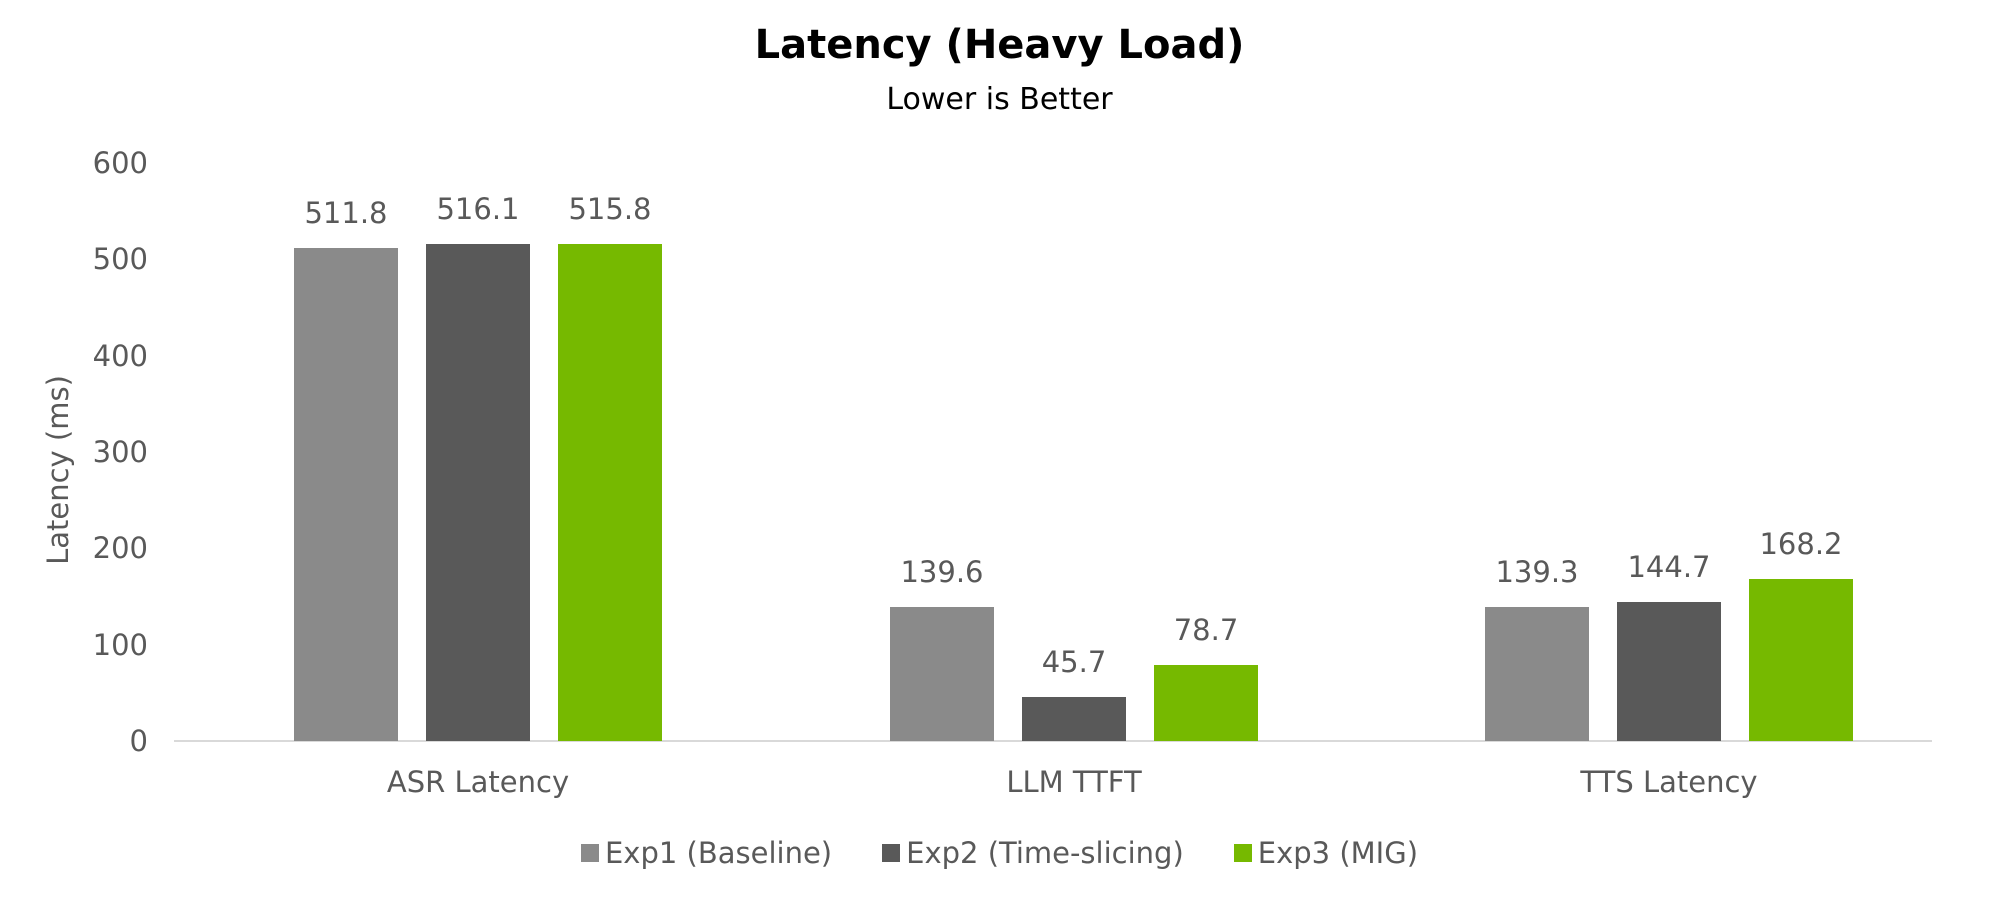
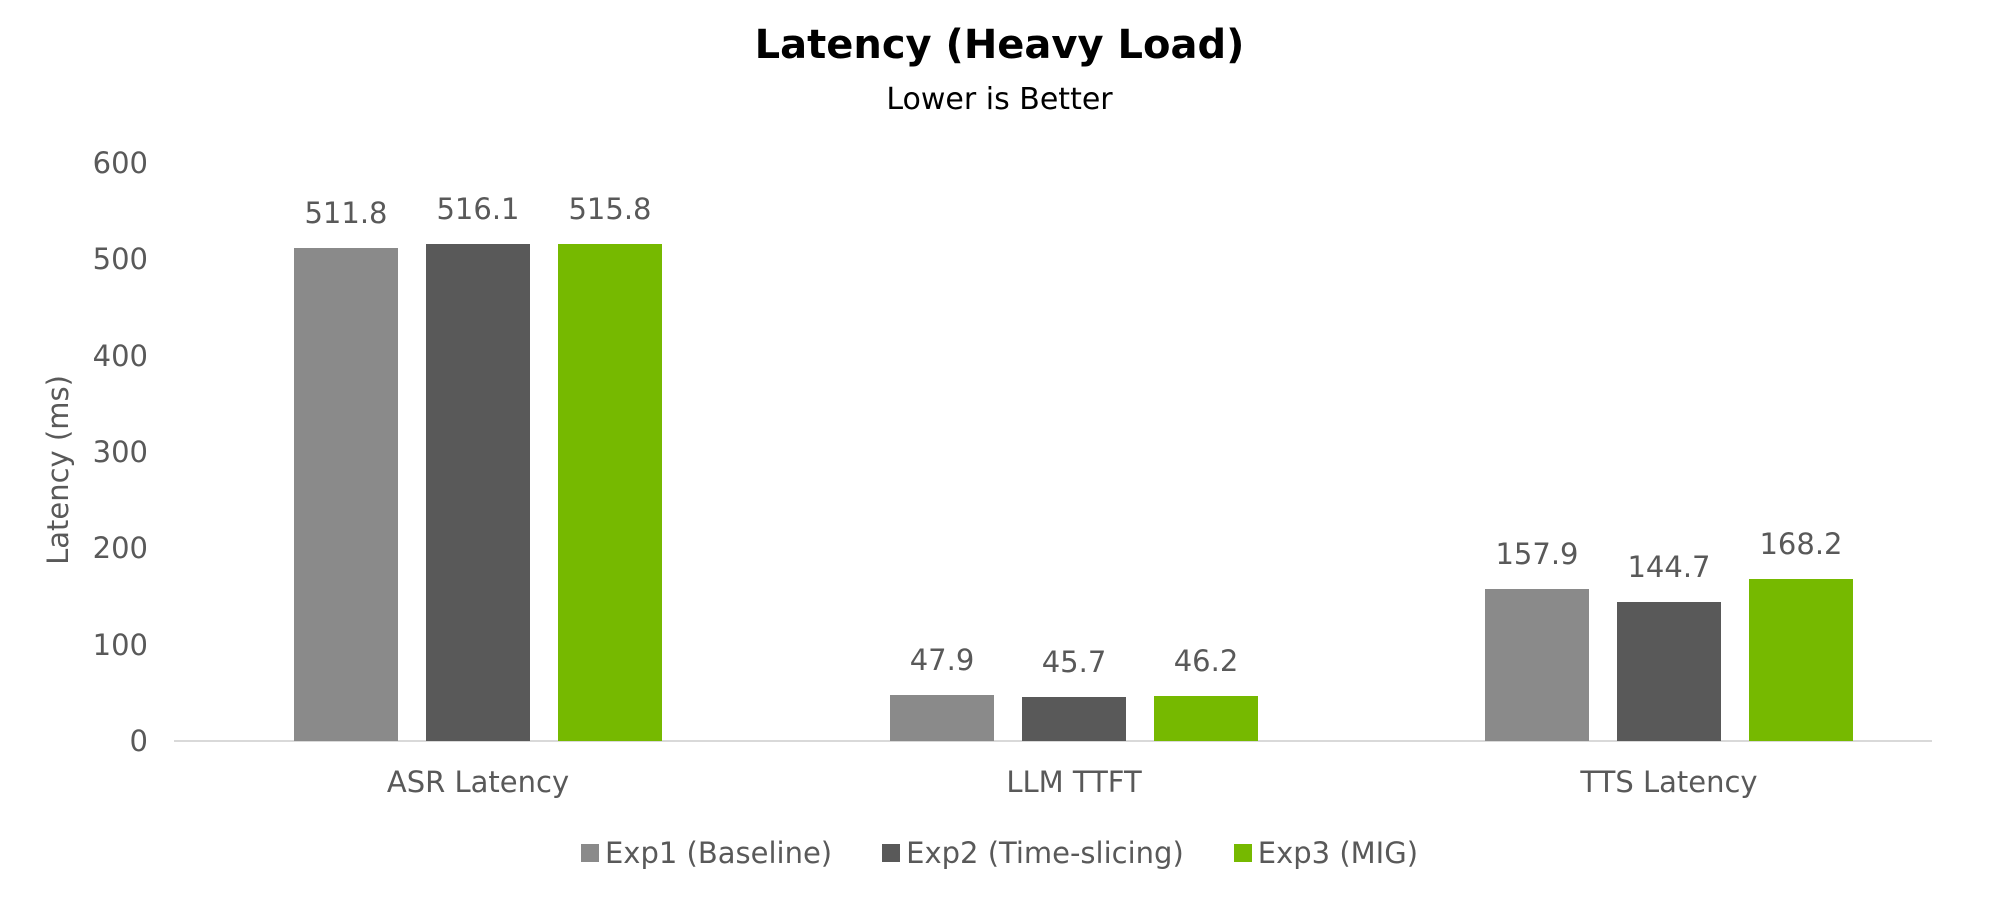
Exp1 (Baseline)/LLM TTFT: 139.6 -> 47.9
Exp3 (MIG)/LLM TTFT: 78.7 -> 46.2
Exp1 (Baseline)/TTS Latency: 139.3 -> 157.9
